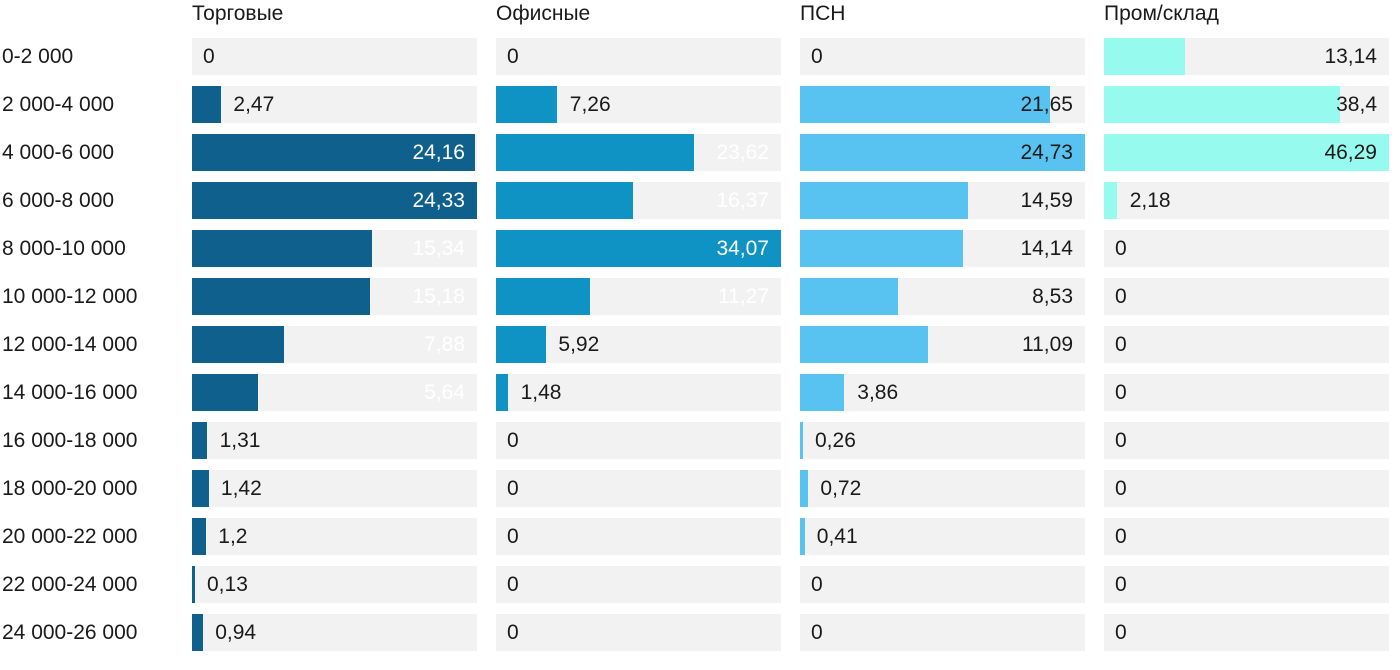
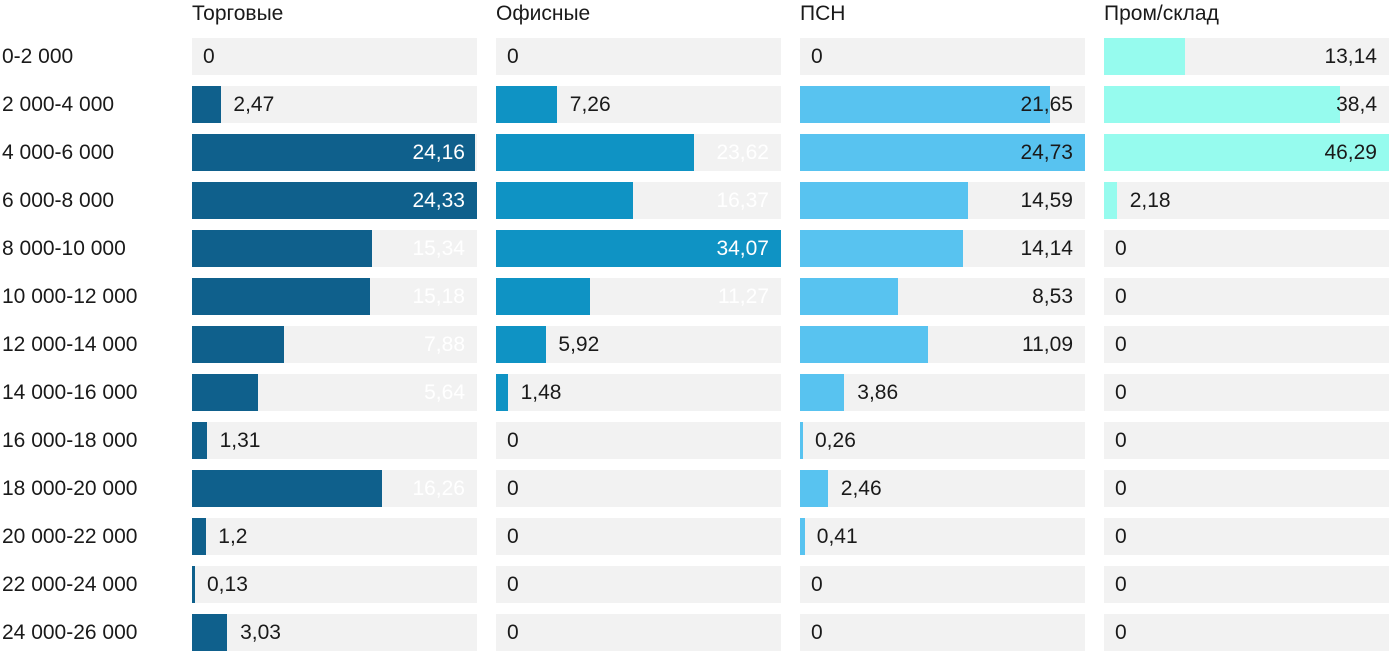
Торговые/18 000-20 000: 1,42 -> 16,26
ПСН/18 000-20 000: 0,72 -> 2,46
Торговые/24 000-26 000: 0,94 -> 3,03
